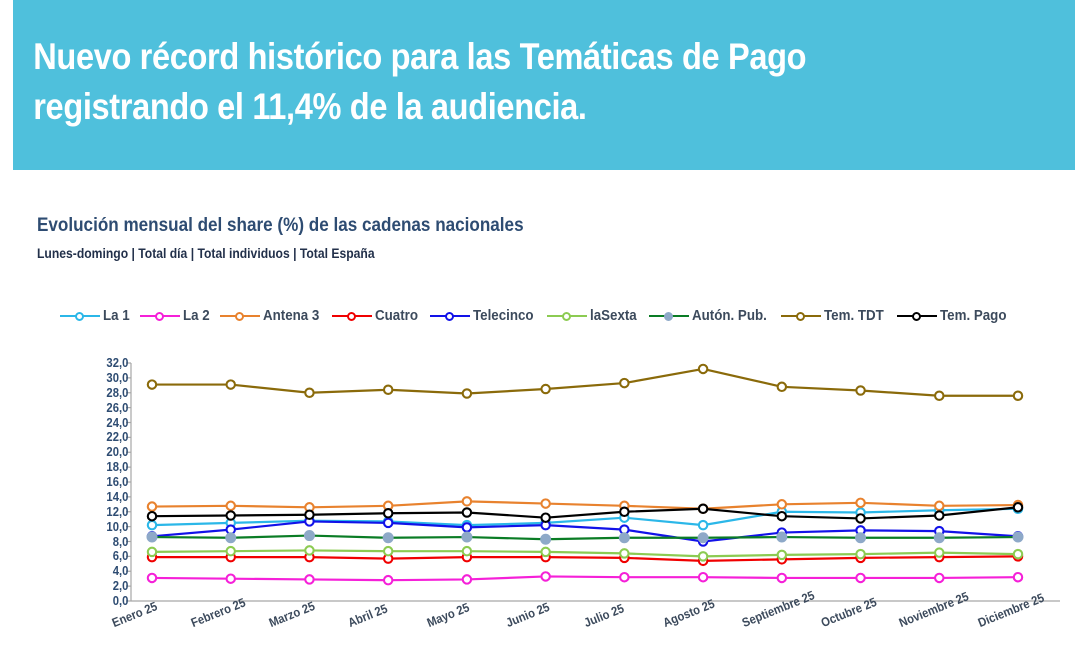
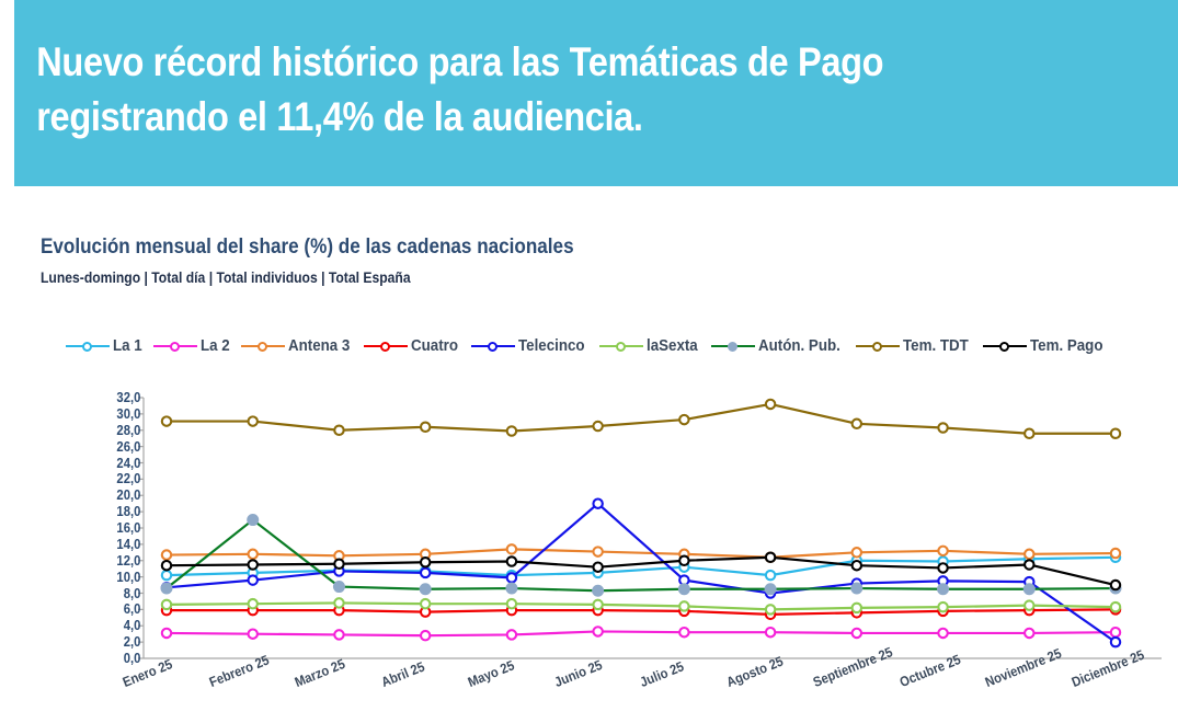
Autón. Pub./Febrero 25: 8 -> 17
Telecinco/Junio 25: 10 -> 19
Telecinco/Diciembre 25: 9 -> 2
Tem. Pago/Diciembre 25: 13 -> 9
